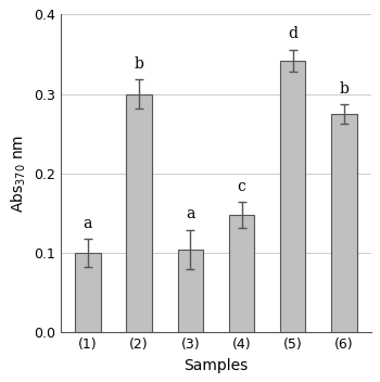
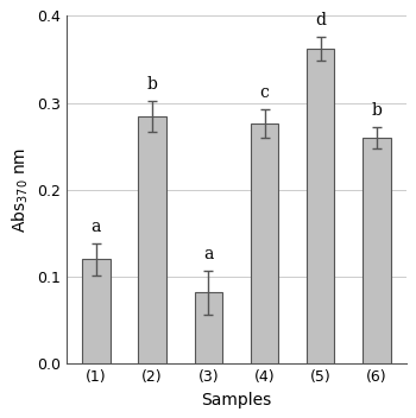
(1): 0.100 -> 0.120
(2): 0.300 -> 0.284
(3): 0.104 -> 0.082
(4): 0.148 -> 0.276
(5): 0.342 -> 0.362
(6): 0.275 -> 0.260
